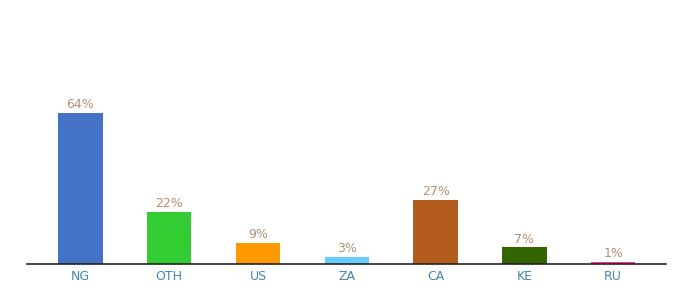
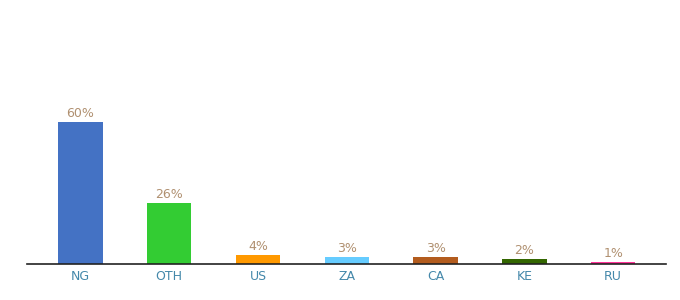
NG: 64% -> 60%
OTH: 22% -> 26%
US: 9% -> 4%
CA: 27% -> 3%
KE: 7% -> 2%
